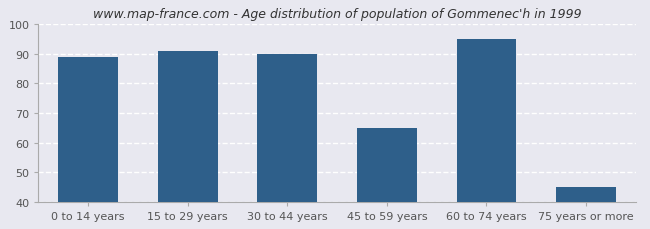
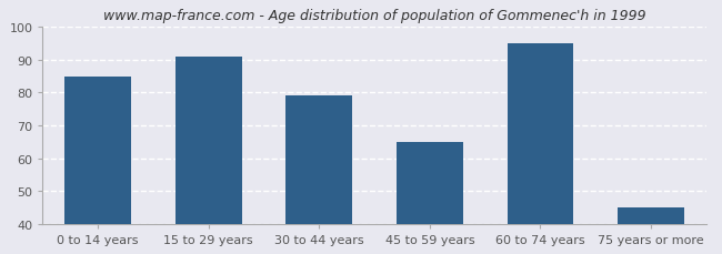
0 to 14 years: 89 -> 85
30 to 44 years: 90 -> 79
